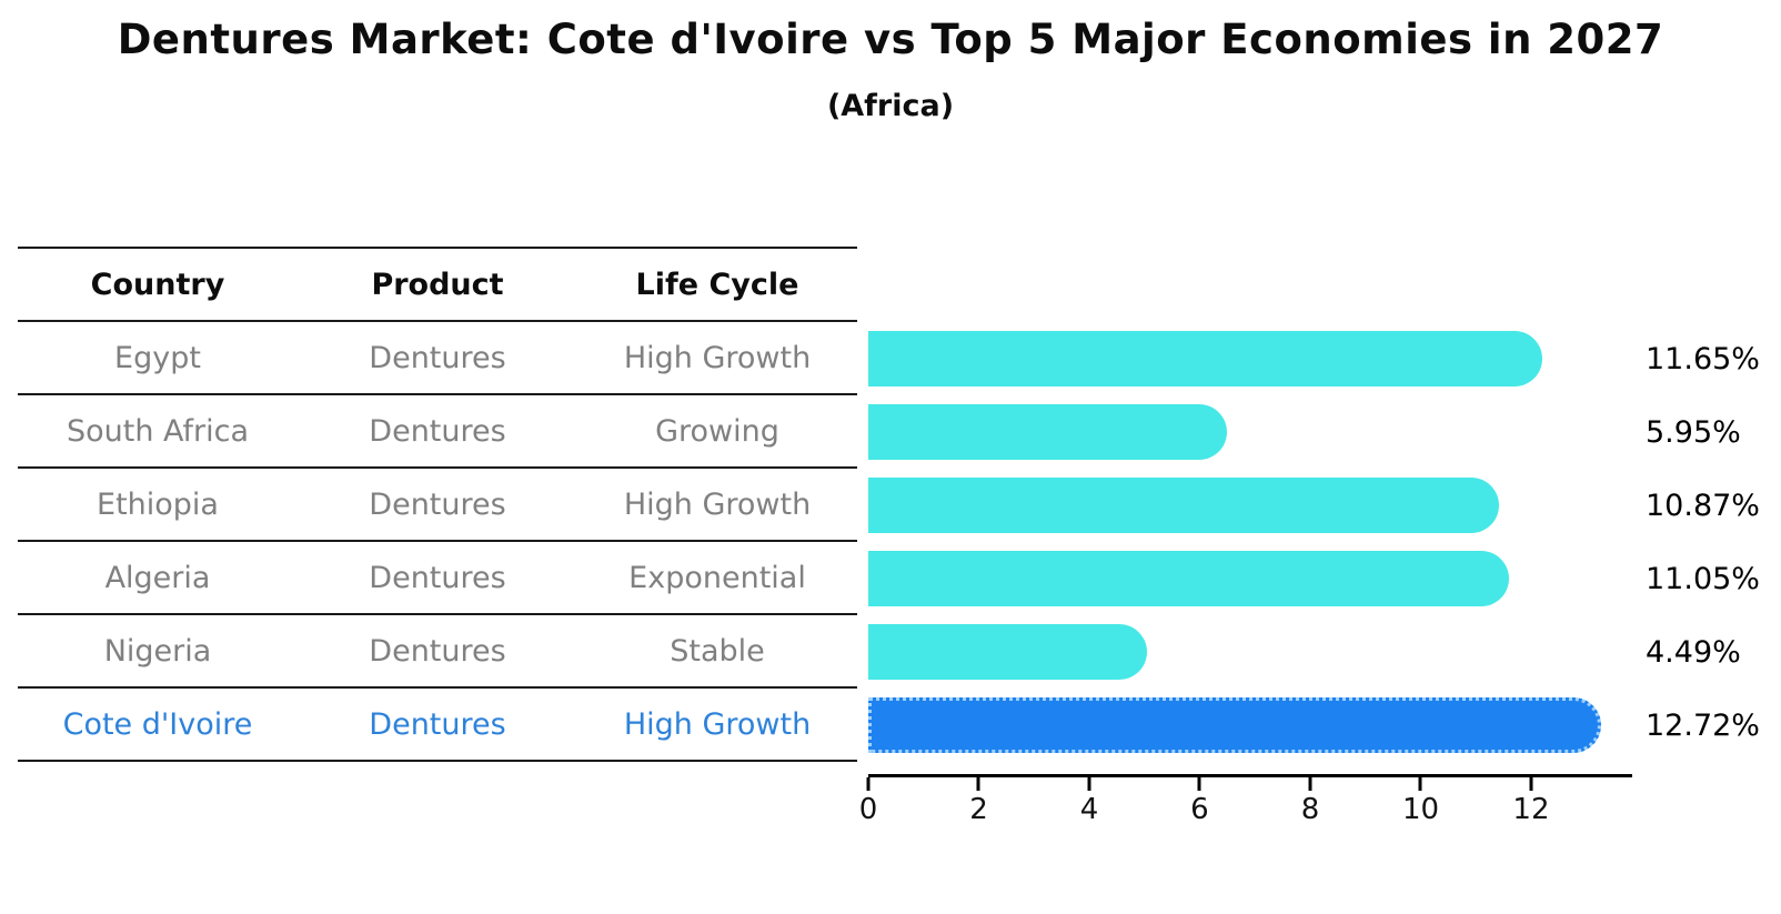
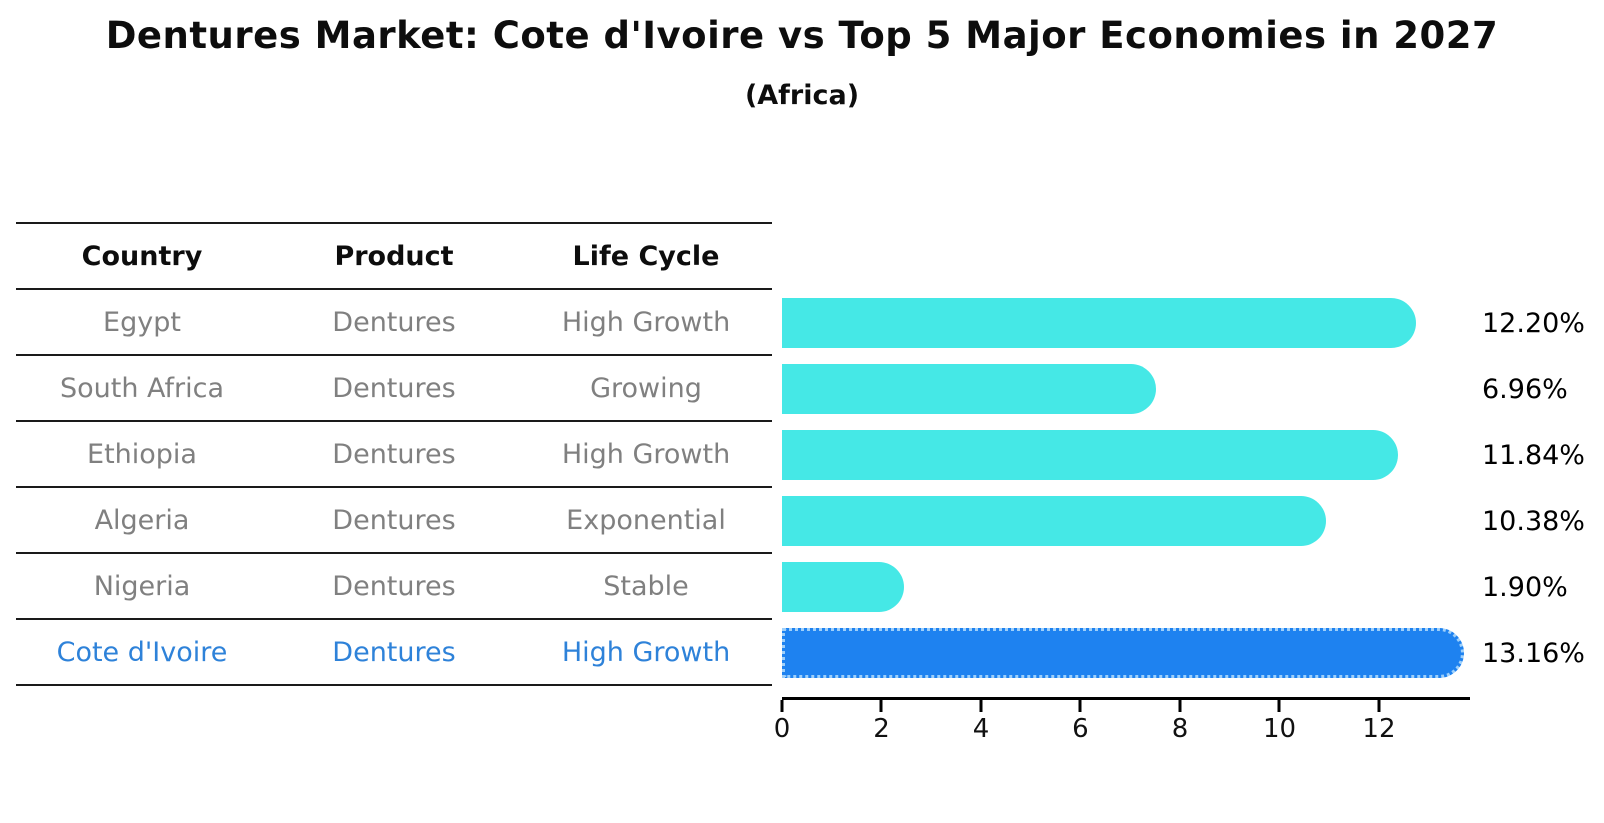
Egypt: 11.65% -> 12.20%
South Africa: 5.95% -> 6.96%
Ethiopia: 10.87% -> 11.84%
Algeria: 11.05% -> 10.38%
Nigeria: 4.49% -> 1.90%
Cote d'Ivoire: 12.72% -> 13.16%
